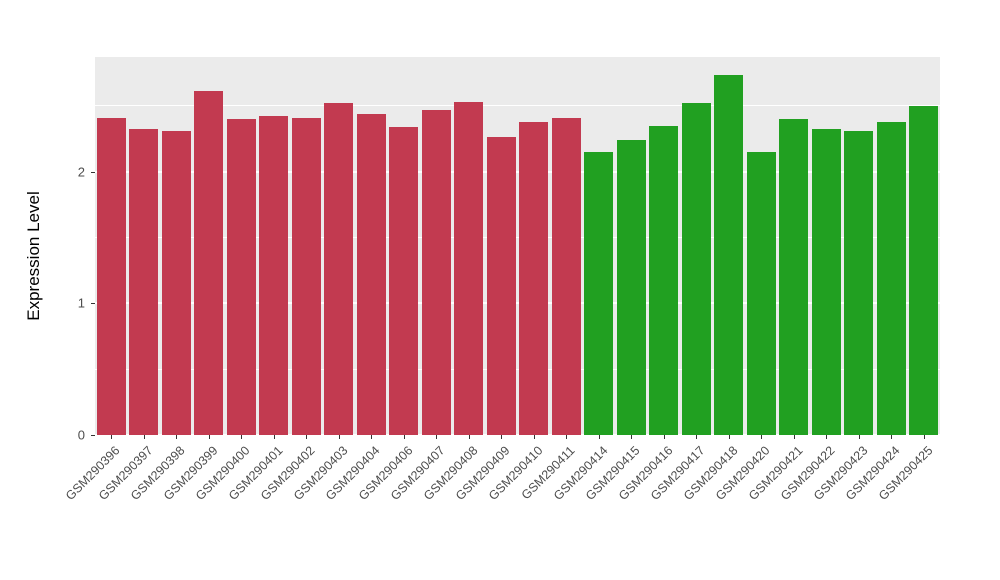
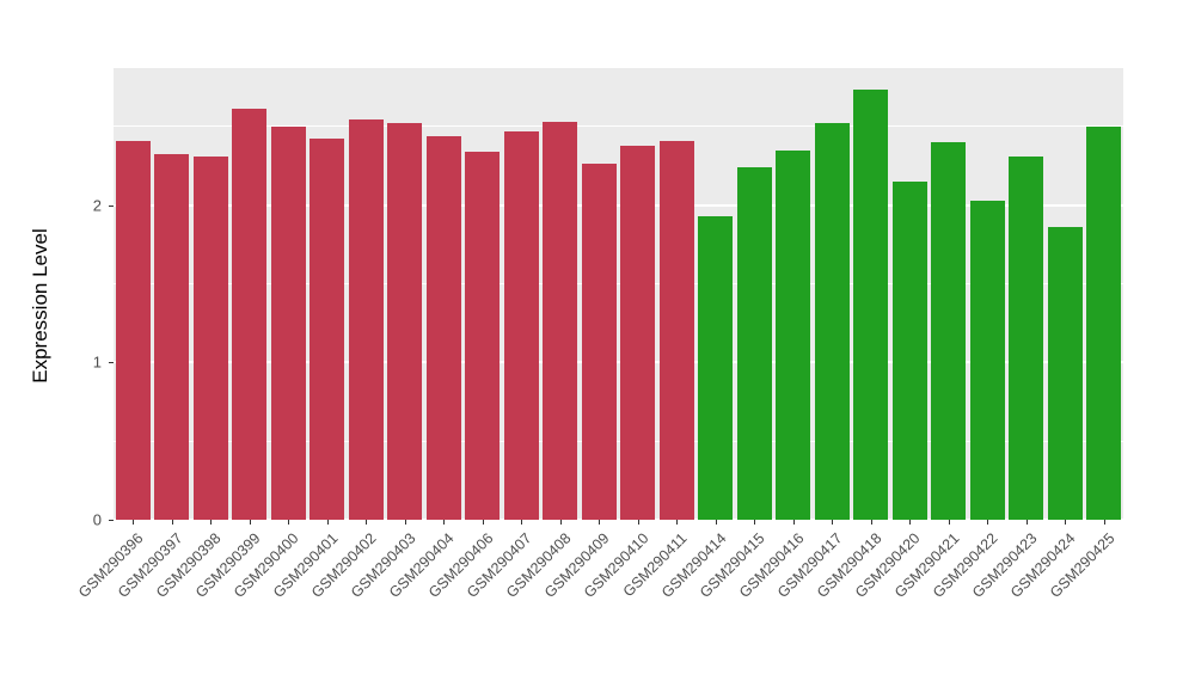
GSM290400: 2.40 -> 2.50
GSM290402: 2.41 -> 2.54
GSM290414: 2.15 -> 1.93
GSM290422: 2.32 -> 2.03
GSM290424: 2.38 -> 1.86
